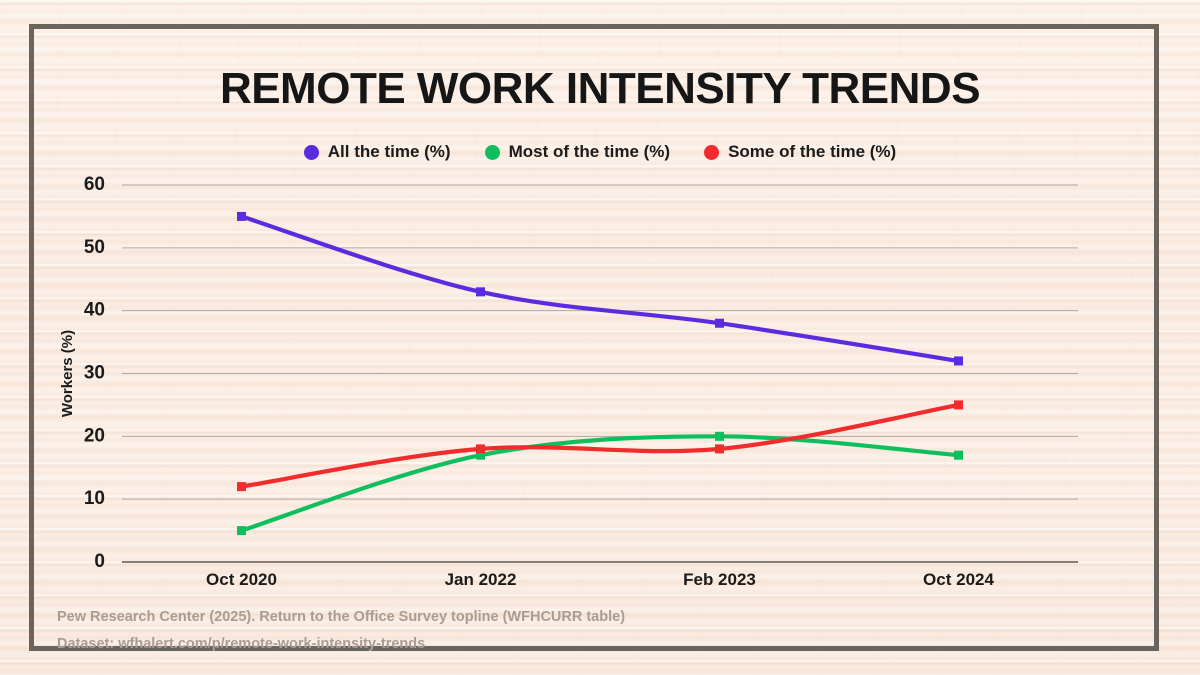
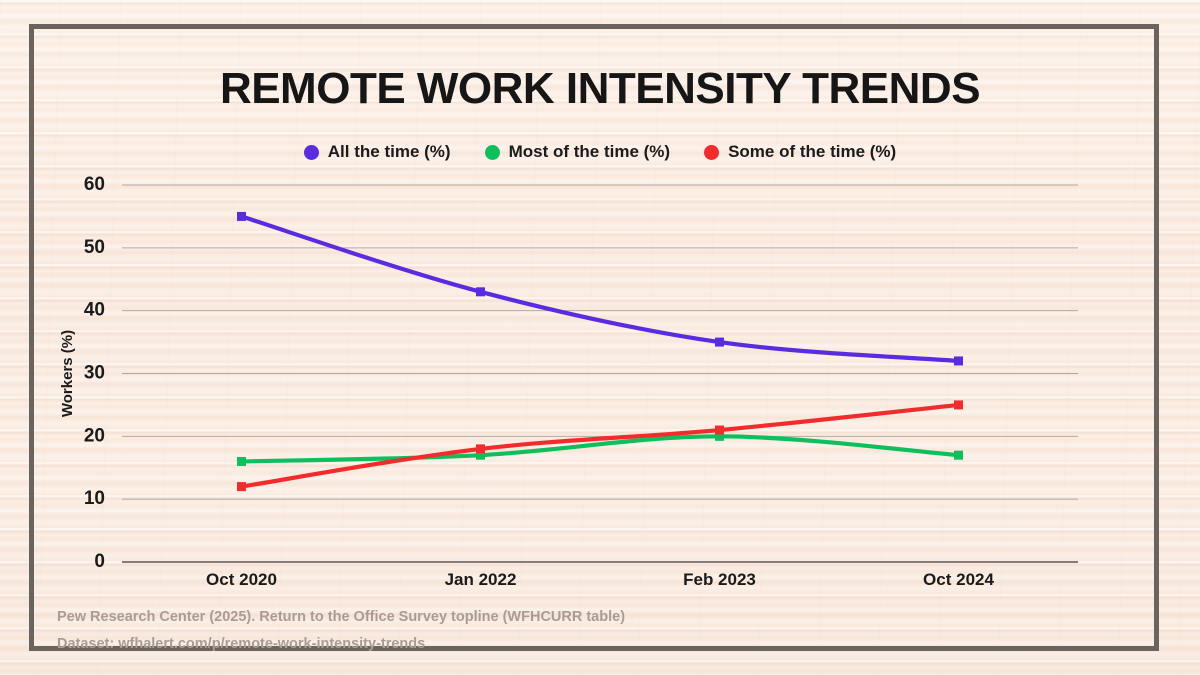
Most of the time (%)/Oct 2020: 5 -> 16
All the time (%)/Feb 2023: 38 -> 35
Some of the time (%)/Feb 2023: 18 -> 21
